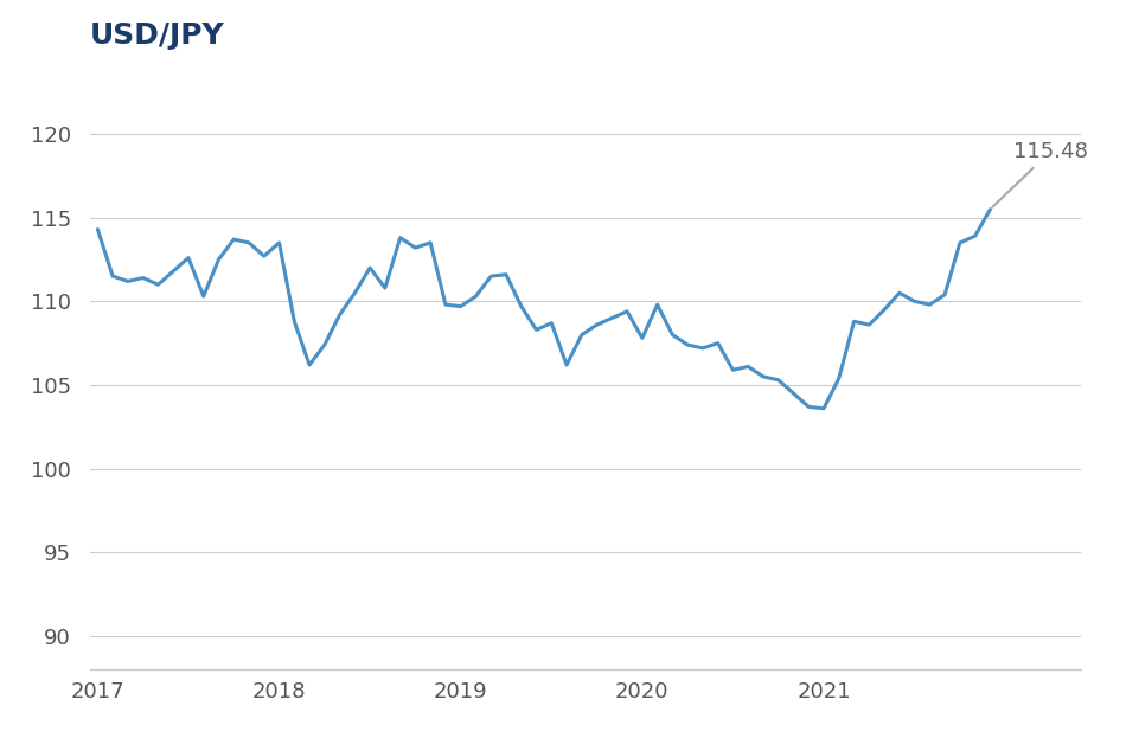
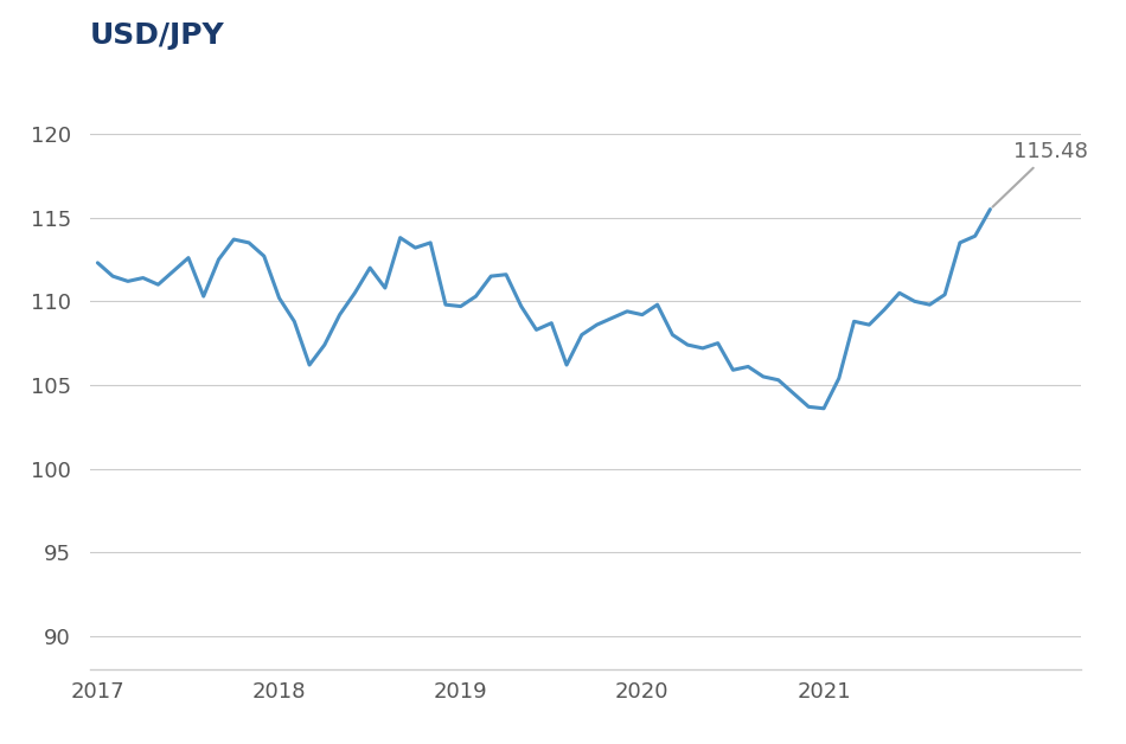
2017: 114.3 -> 112.3
2018: 113.5 -> 110.2
2020: 107.8 -> 109.2
